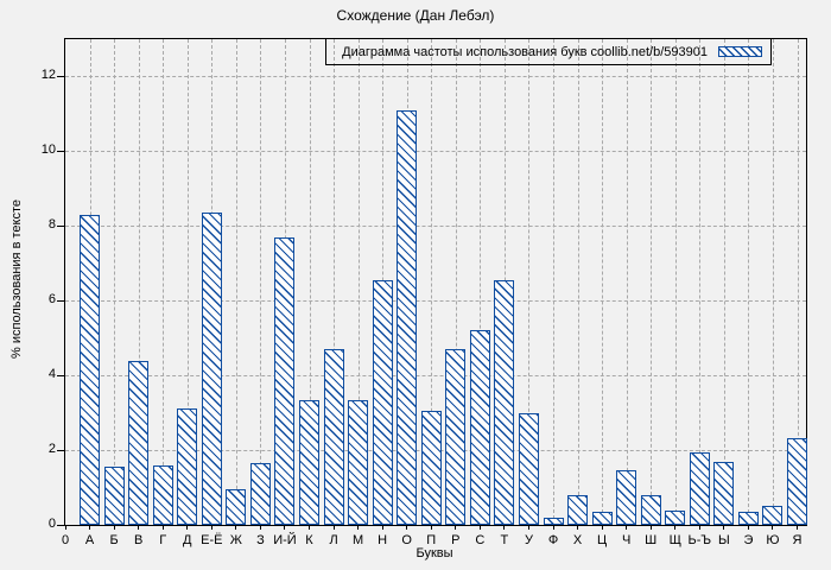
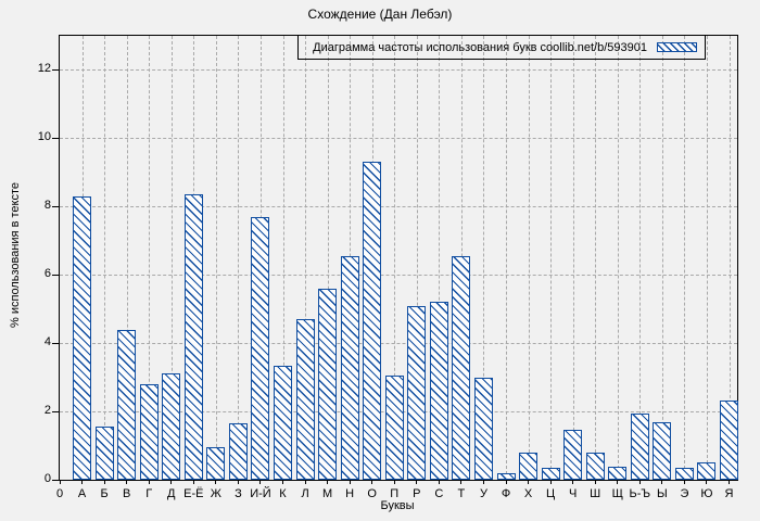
Г: 1.6 -> 2.8
М: 3.4 -> 5.6
О: 11.1 -> 9.3
Р: 4.7 -> 5.1
